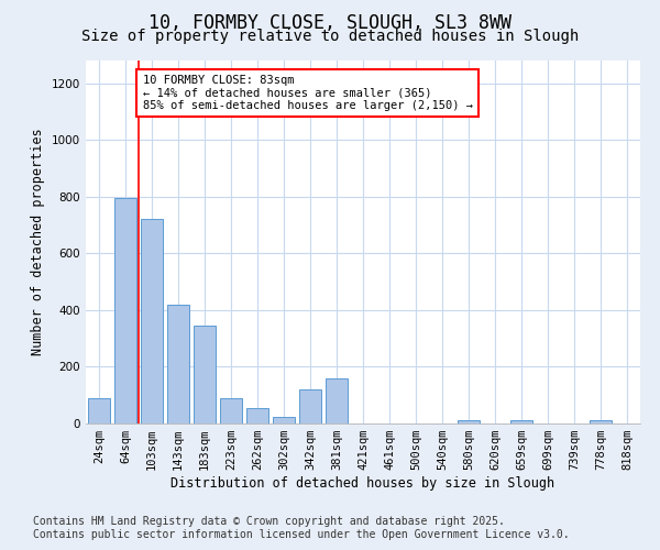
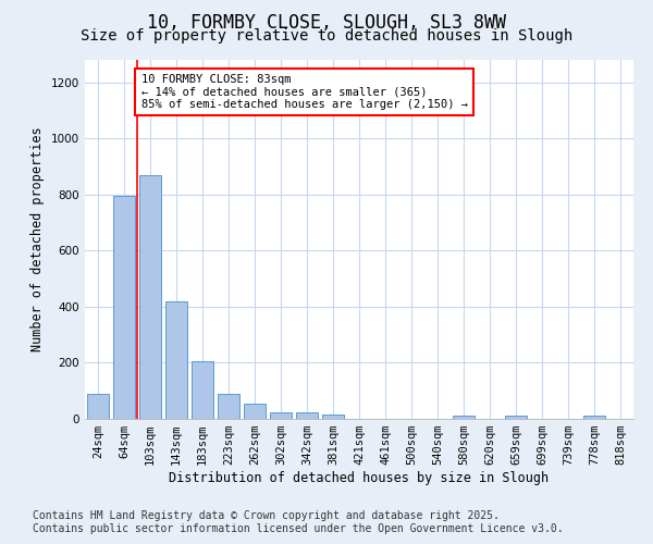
103sqm: 720 -> 870
183sqm: 345 -> 205
342sqm: 120 -> 22
381sqm: 160 -> 15
